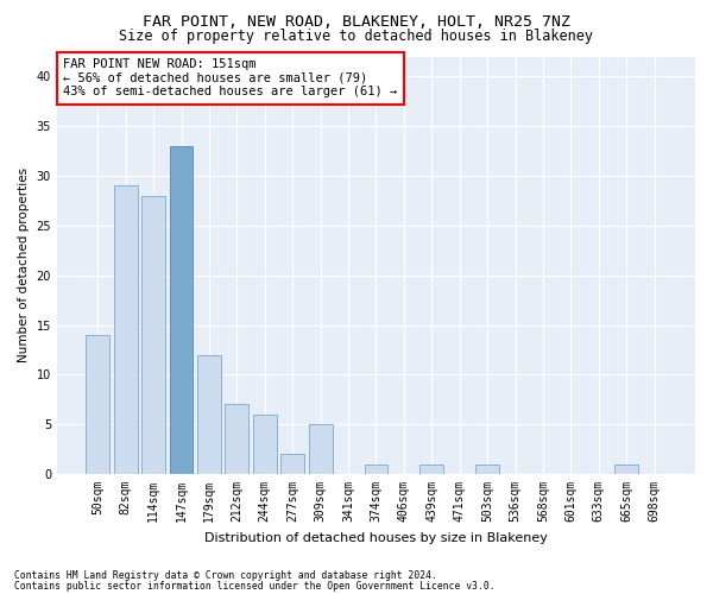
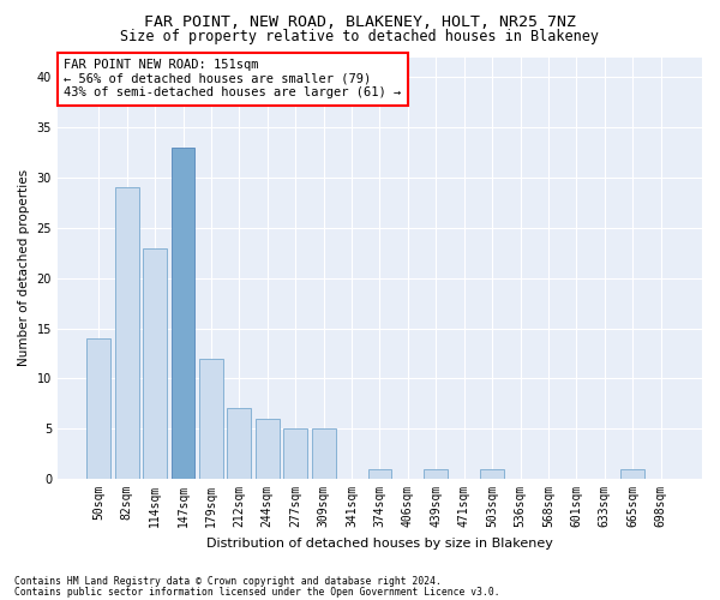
114sqm: 28 -> 23
277sqm: 2 -> 5
